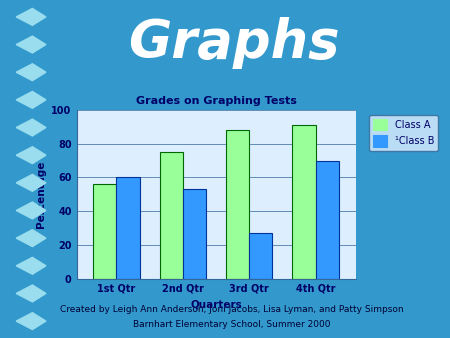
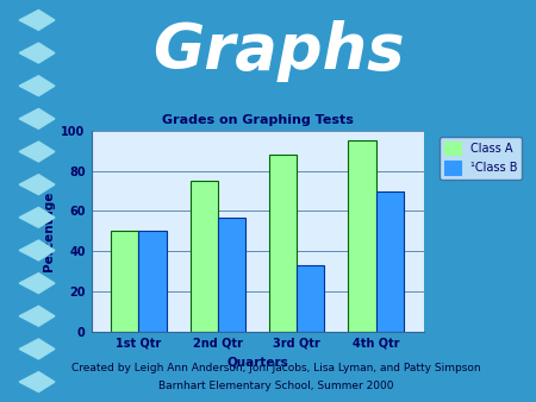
Class A/1st Qtr: 56 -> 50
¹Class B/1st Qtr: 60 -> 50
¹Class B/2nd Qtr: 53 -> 57
¹Class B/3rd Qtr: 27 -> 33
Class A/4th Qtr: 91 -> 95
